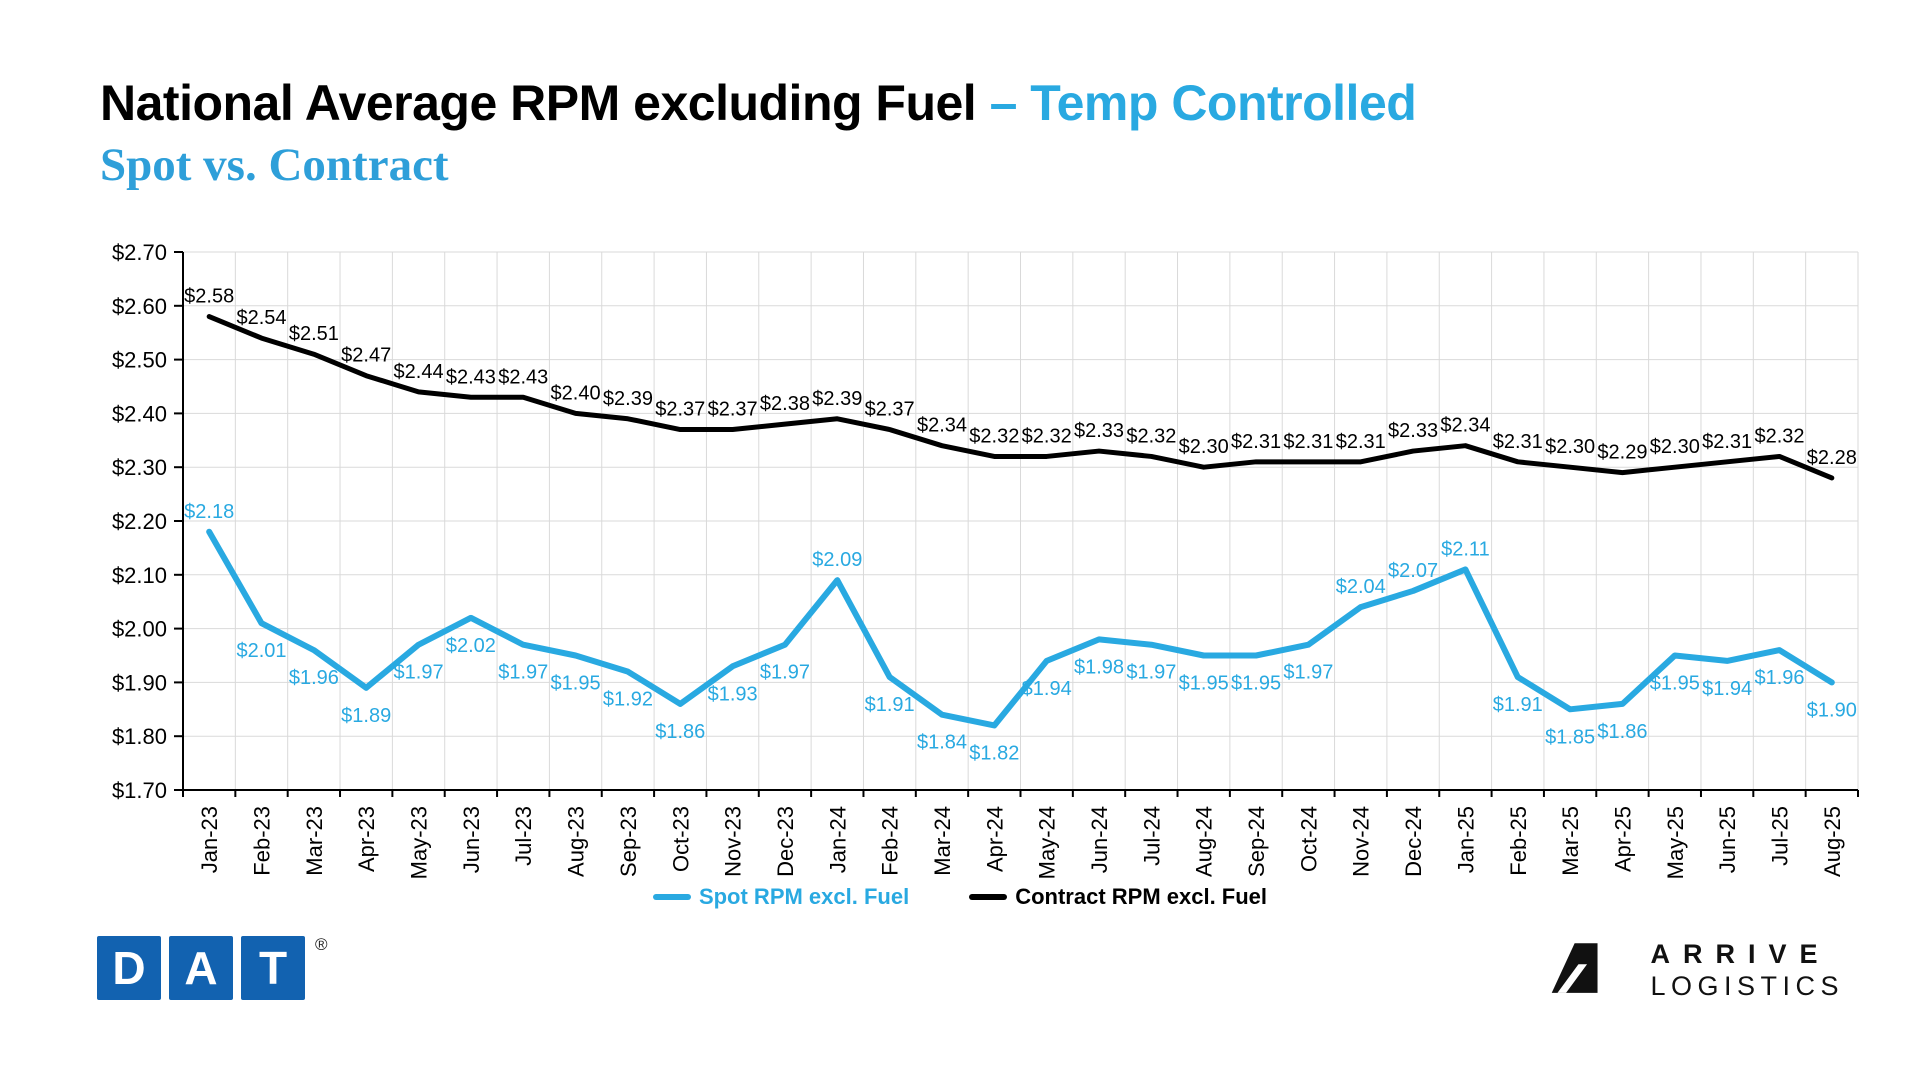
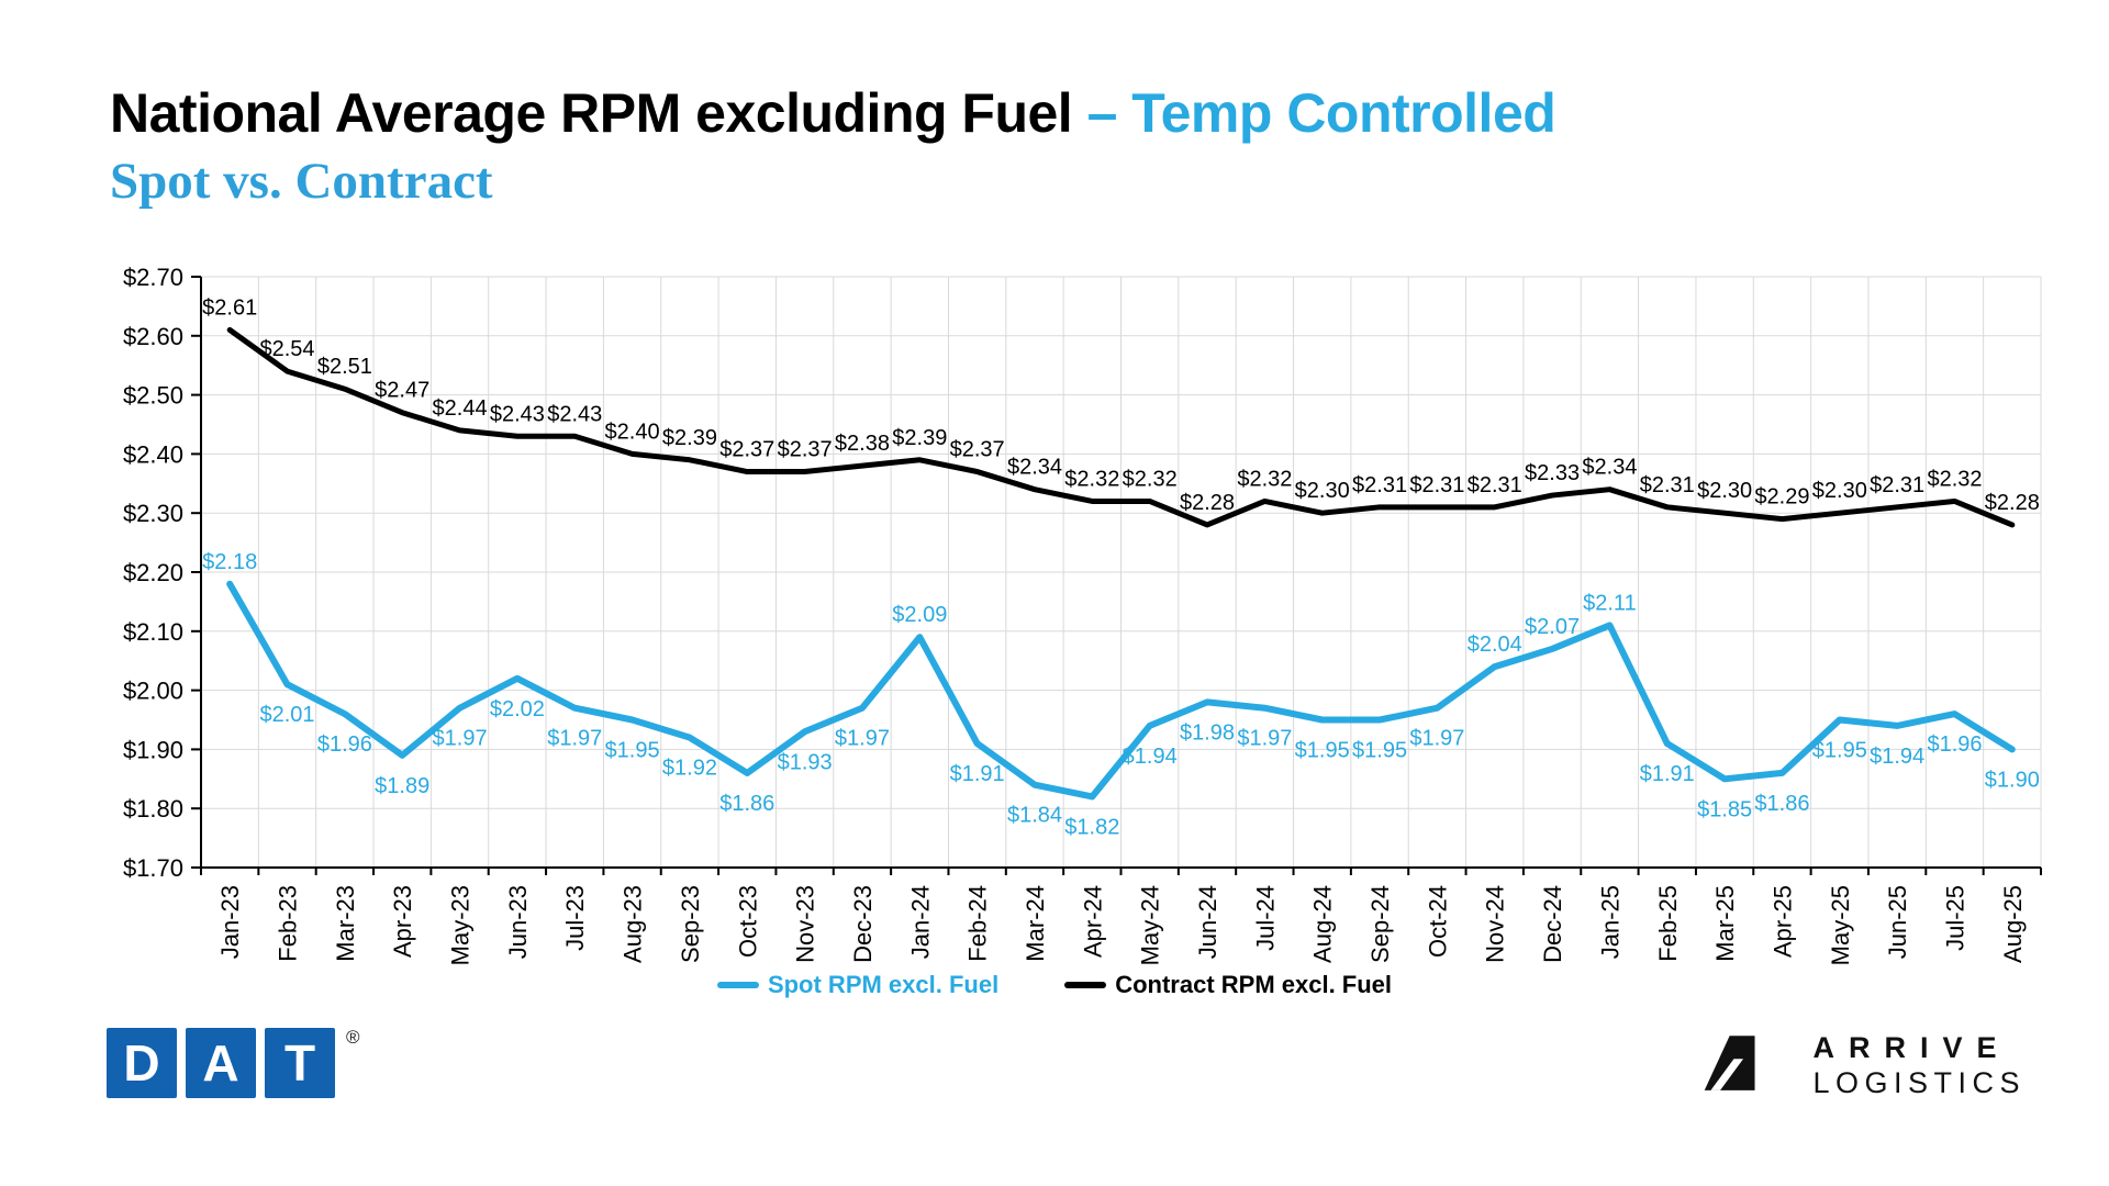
Contract RPM excl. Fuel/Jan-23: $2.58 -> $2.61
Contract RPM excl. Fuel/Jun-24: $2.33 -> $2.28
